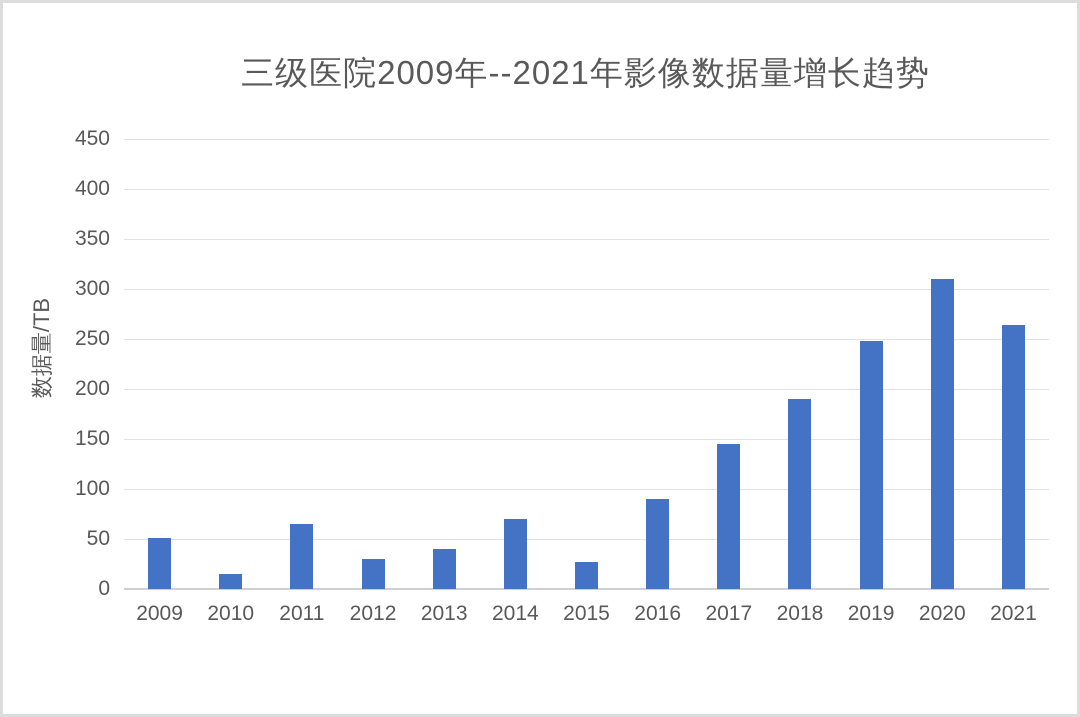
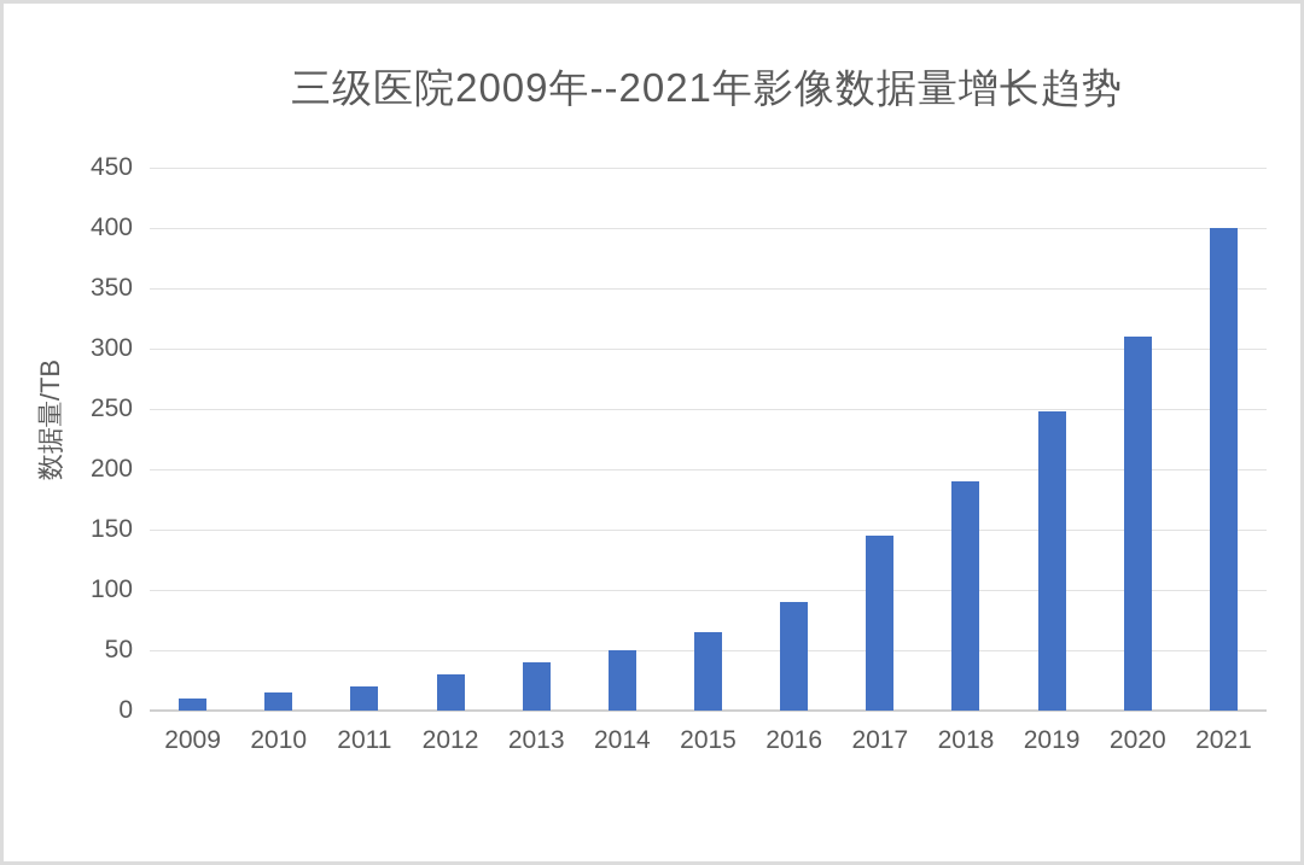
2009: 51 -> 10
2011: 65 -> 20
2014: 70 -> 50
2015: 27 -> 65
2021: 264 -> 400
